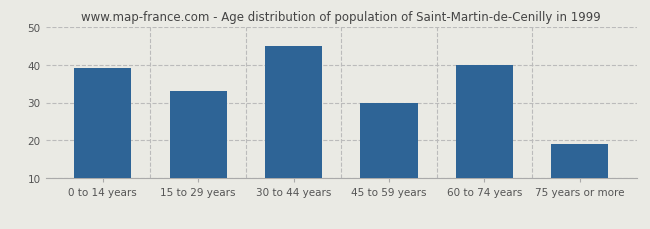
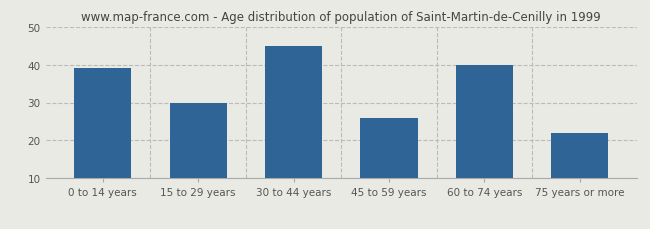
15 to 29 years: 33 -> 30
45 to 59 years: 30 -> 26
75 years or more: 19 -> 22
